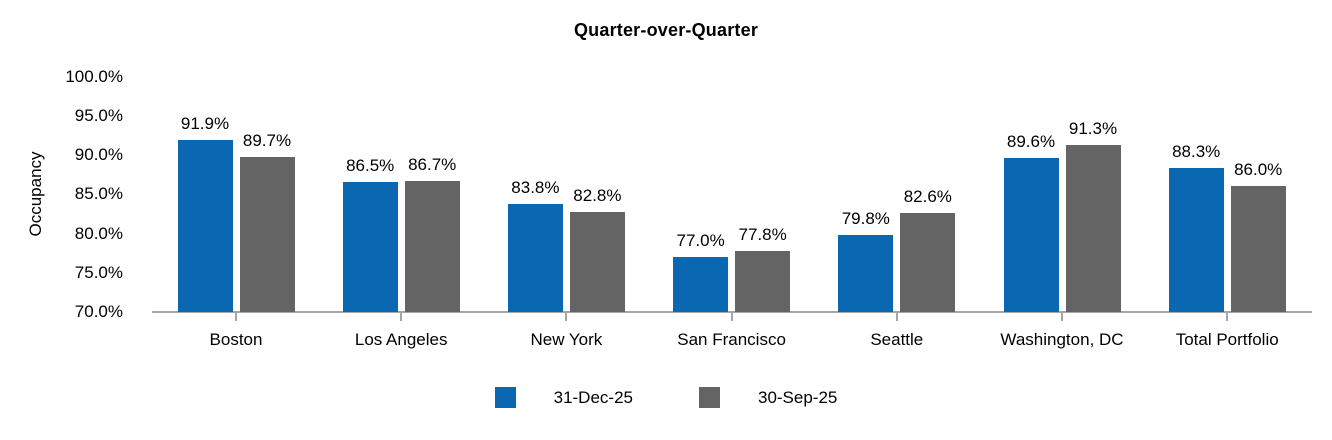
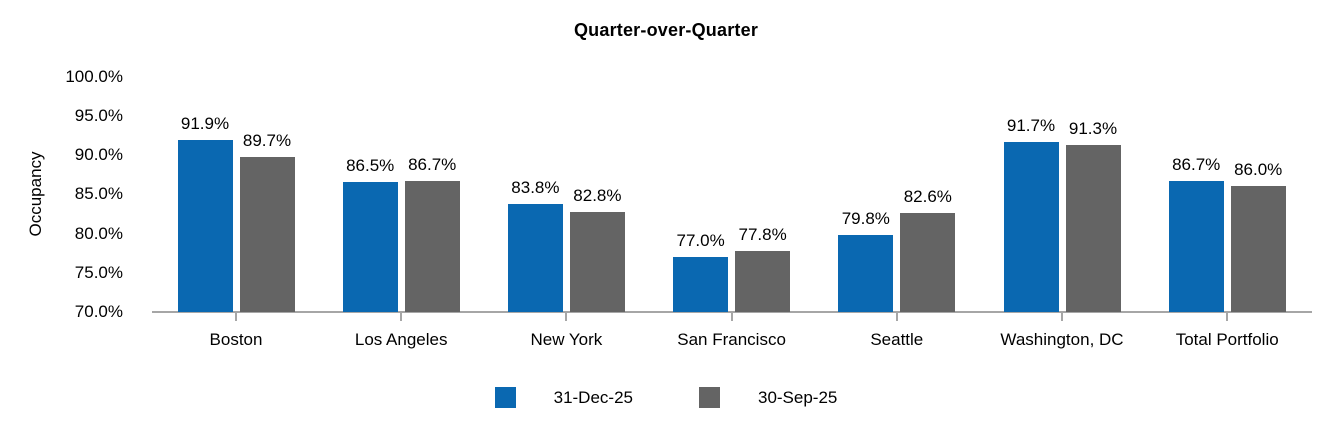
31-Dec-25/Washington, DC: 89.6% -> 91.7%
31-Dec-25/Total Portfolio: 88.3% -> 86.7%
